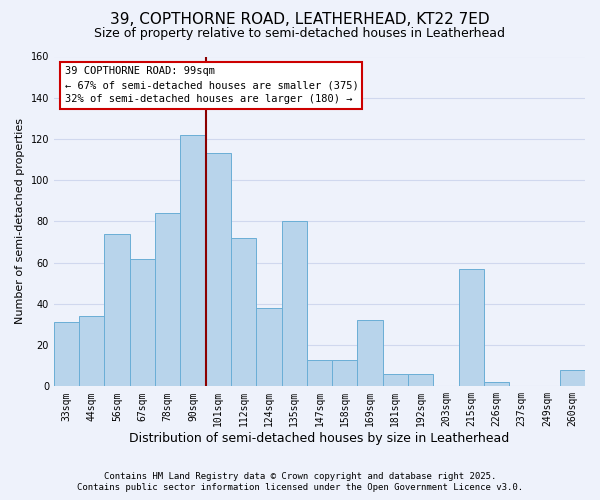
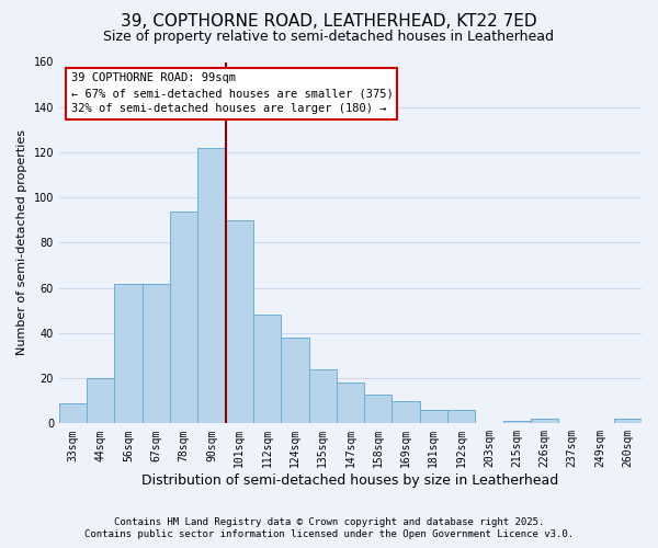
33sqm: 31 -> 9
44sqm: 34 -> 20
56sqm: 74 -> 62
78sqm: 84 -> 94
101sqm: 113 -> 90
112sqm: 72 -> 48
135sqm: 80 -> 24
147sqm: 13 -> 18
169sqm: 32 -> 10
215sqm: 57 -> 1
260sqm: 8 -> 2
